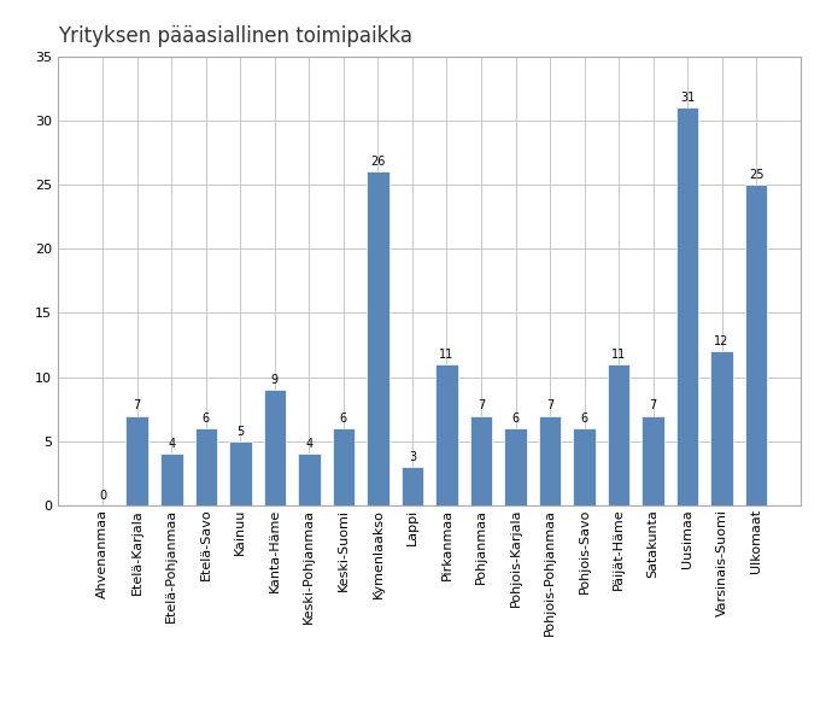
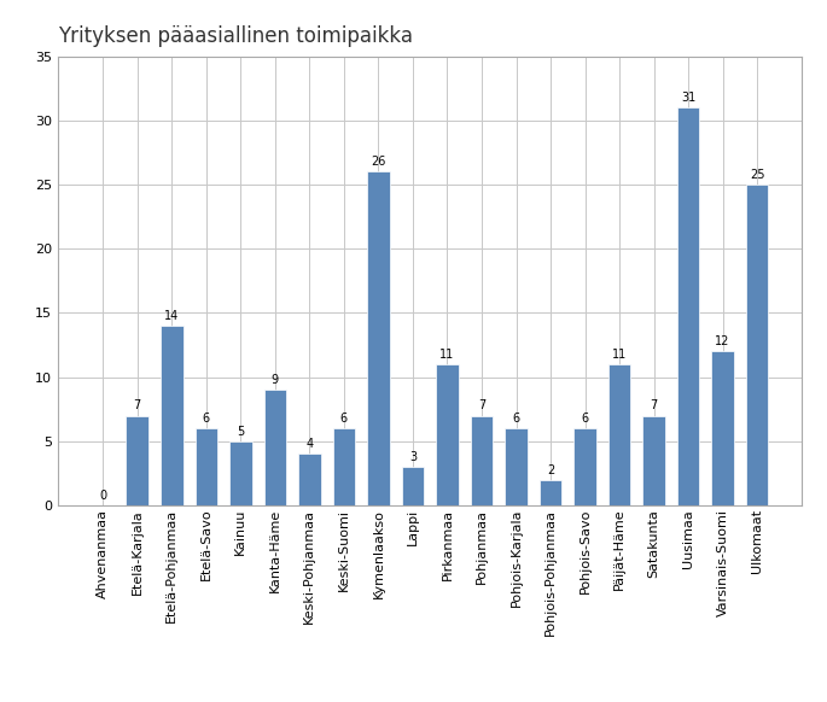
Etelä-Pohjanmaa: 4 -> 14
Pohjois-Pohjanmaa: 7 -> 2
